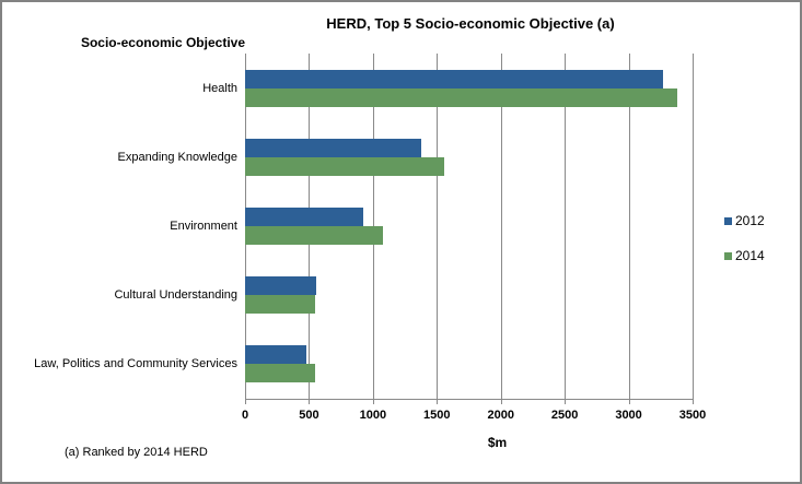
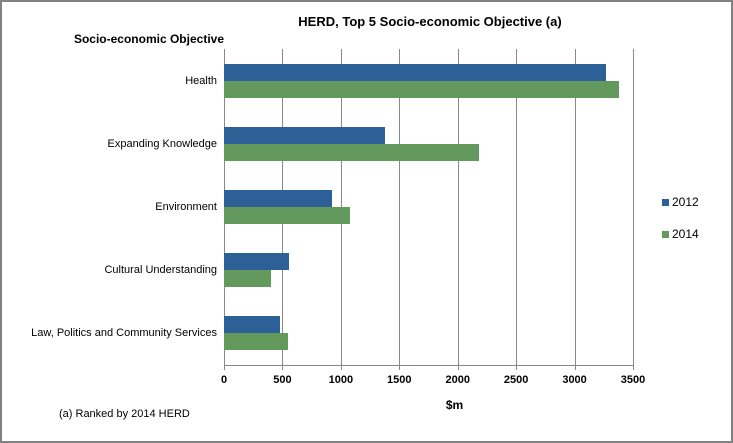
2014/Expanding Knowledge: 1560 -> 2180
2014/Cultural Understanding: 540 -> 400
